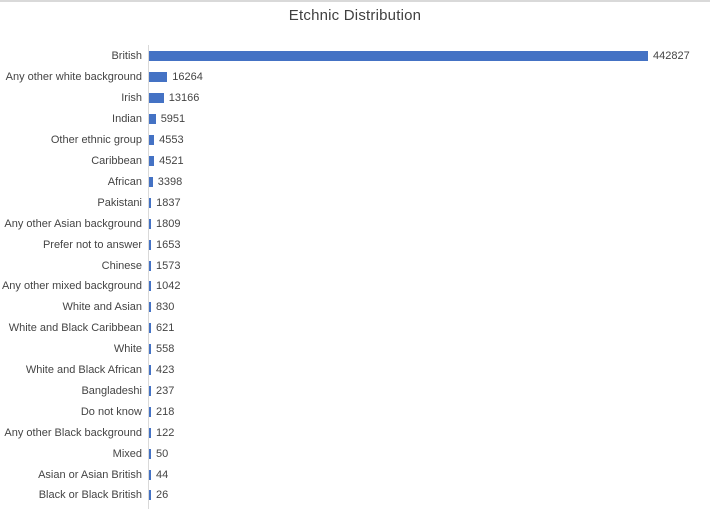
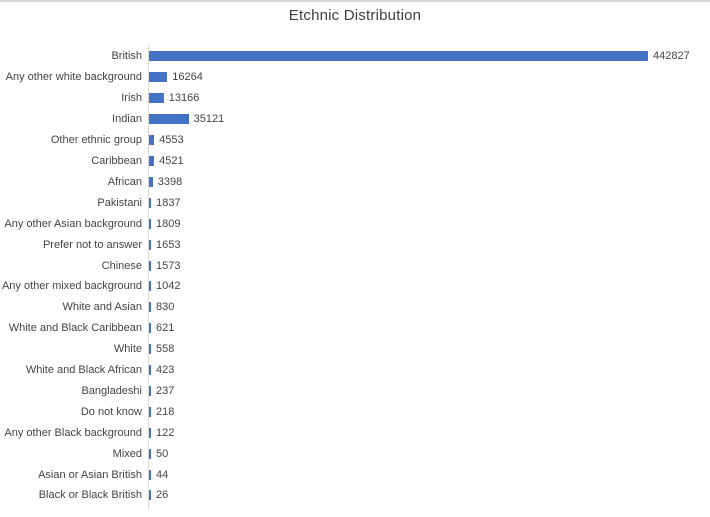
Indian: 5951 -> 35121
